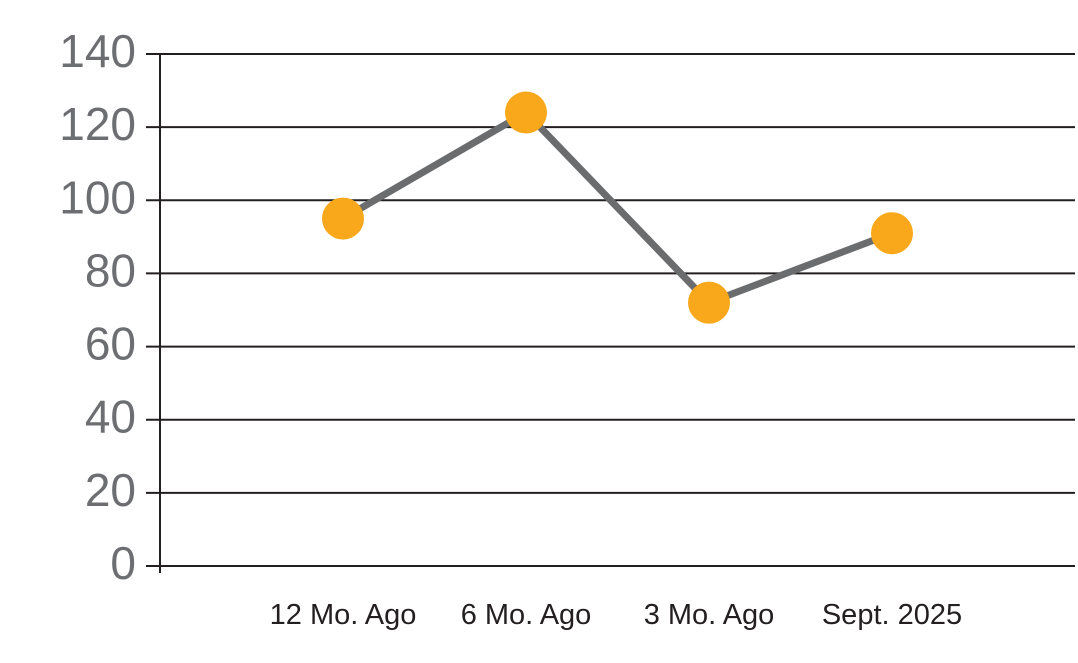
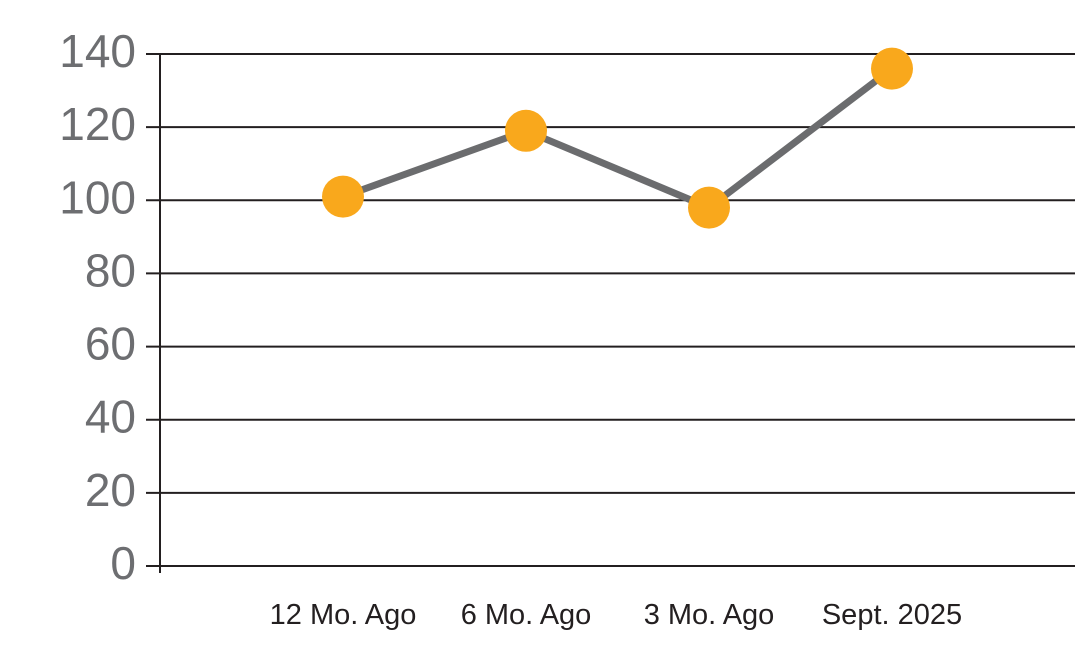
12 Mo. Ago: 95 -> 101
6 Mo. Ago: 124 -> 119
3 Mo. Ago: 72 -> 98
Sept. 2025: 91 -> 136
